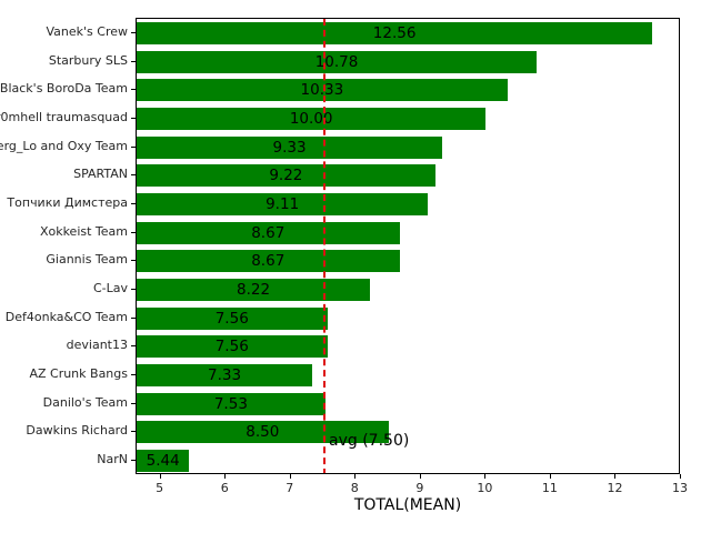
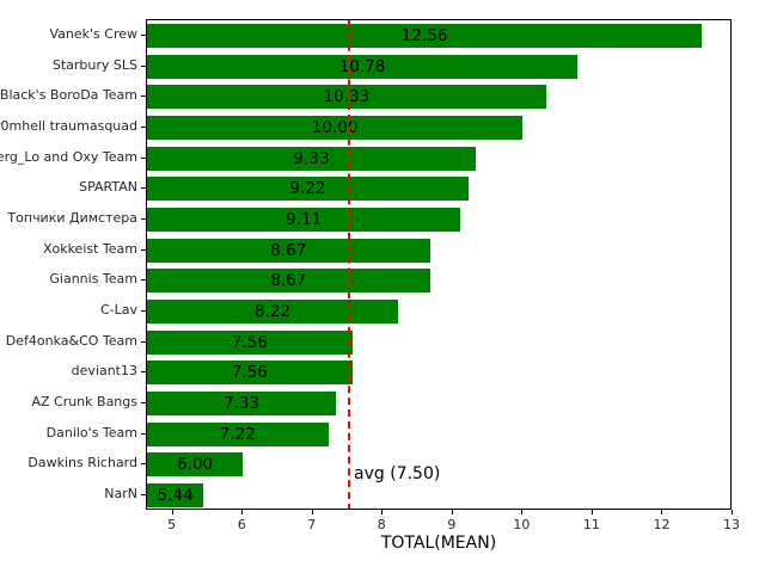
Danilo's Team: 7.53 -> 7.22
Dawkins Richard: 8.50 -> 6.00
